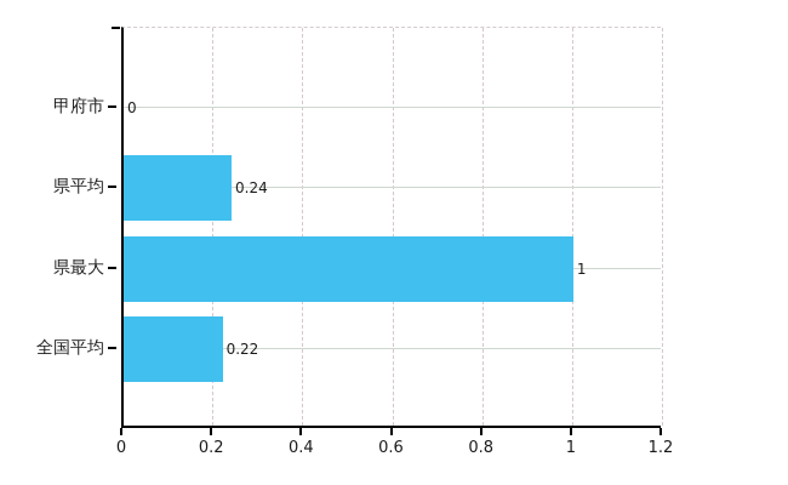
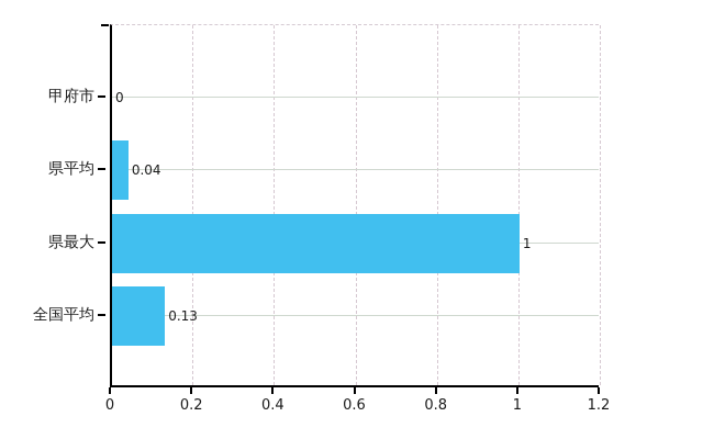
県平均: 0.24 -> 0.04
全国平均: 0.22 -> 0.13
